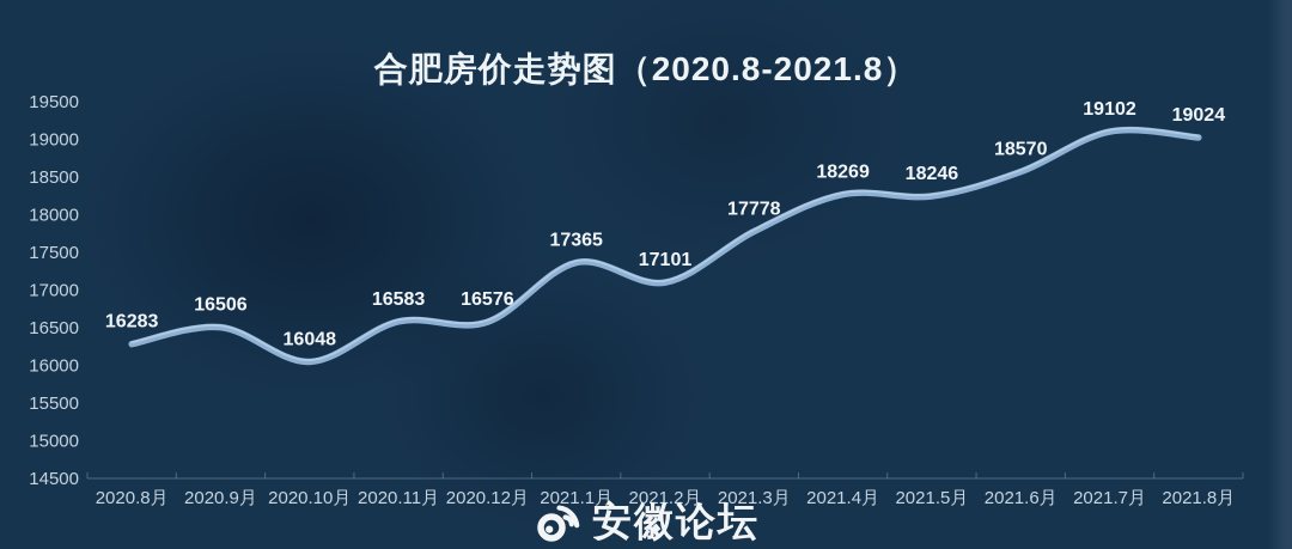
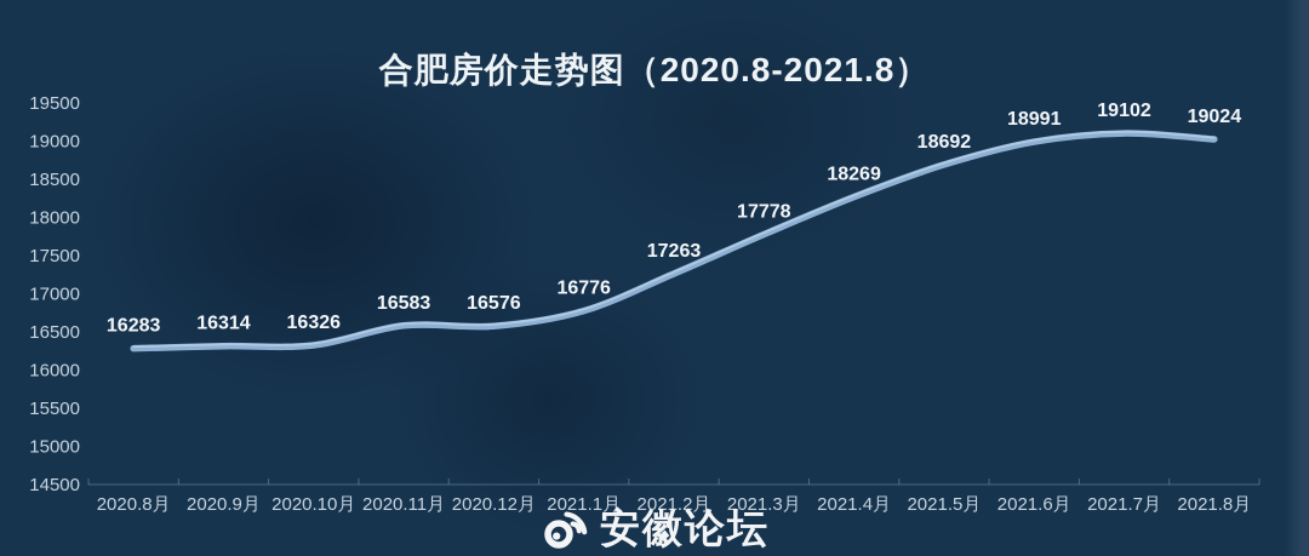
2020.9月: 16506 -> 16314
2020.10月: 16048 -> 16326
2021.1月: 17365 -> 16776
2021.2月: 17101 -> 17263
2021.5月: 18246 -> 18692
2021.6月: 18570 -> 18991
